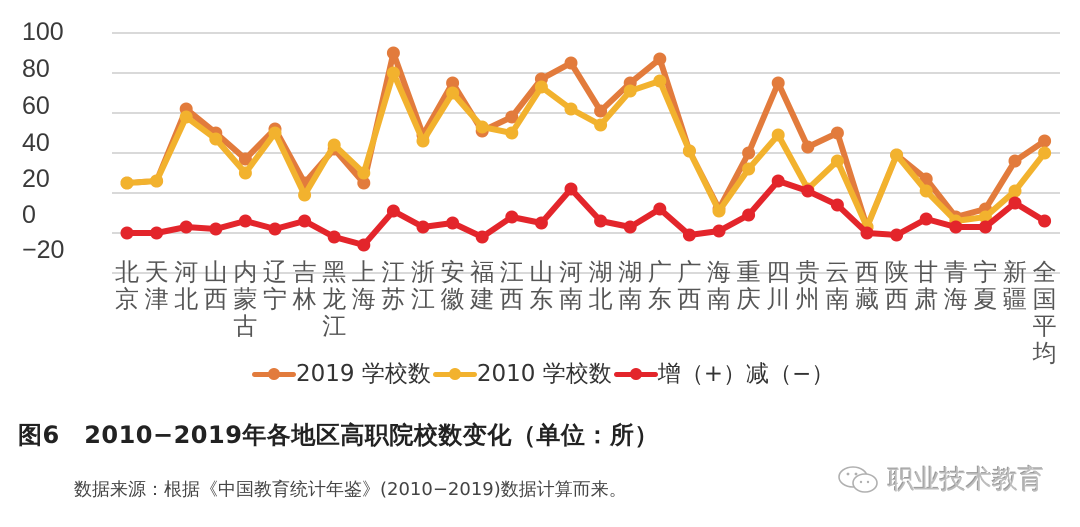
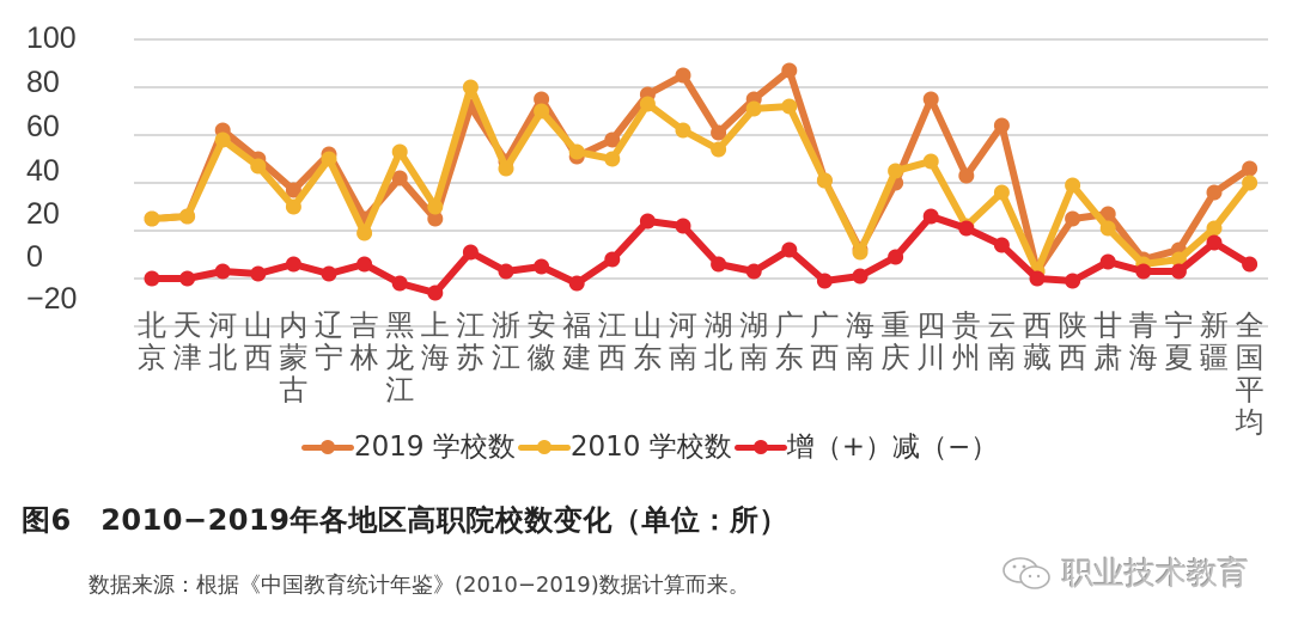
2010 学校数/黑龙江: 44 -> 53
2019 学校数/江苏: 90 -> 72
增（+）减（−）/山东: 5 -> 24
2010 学校数/广东: 76 -> 72
2010 学校数/重庆: 32 -> 45
2019 学校数/云南: 50 -> 64
2019 学校数/陕西: 39 -> 25
